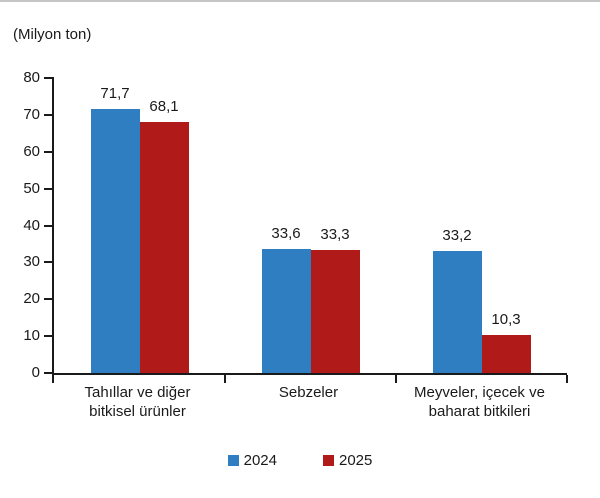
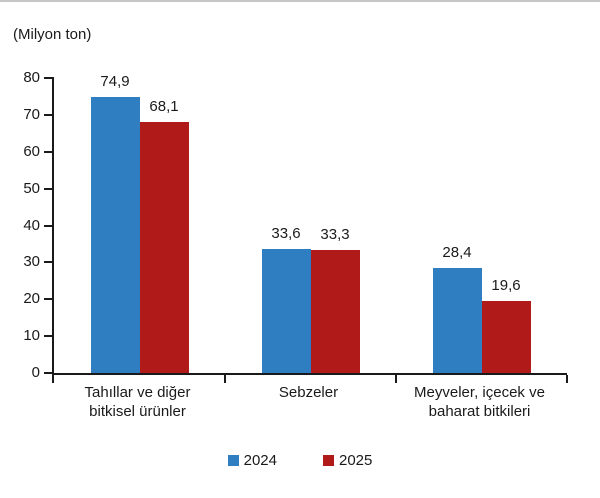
2024/Tahıllar ve diğer bitkisel ürünler: 71,7 -> 74,9
2024/Meyveler, içecek ve baharat bitkileri: 33,2 -> 28,4
2025/Meyveler, içecek ve baharat bitkileri: 10,3 -> 19,6
